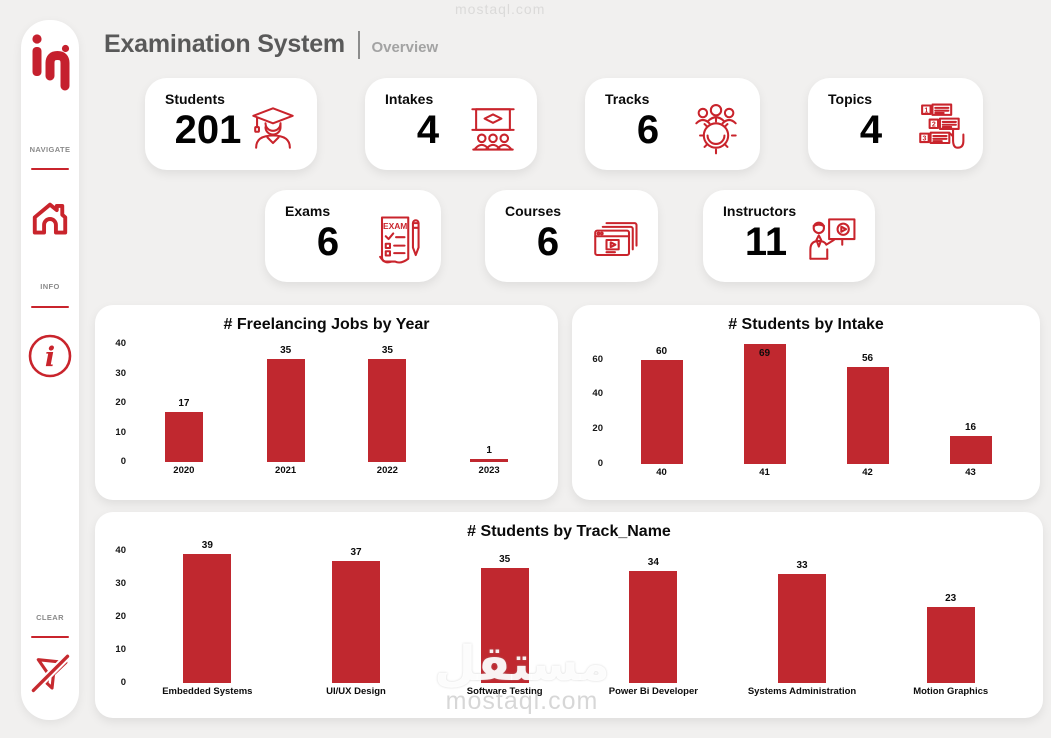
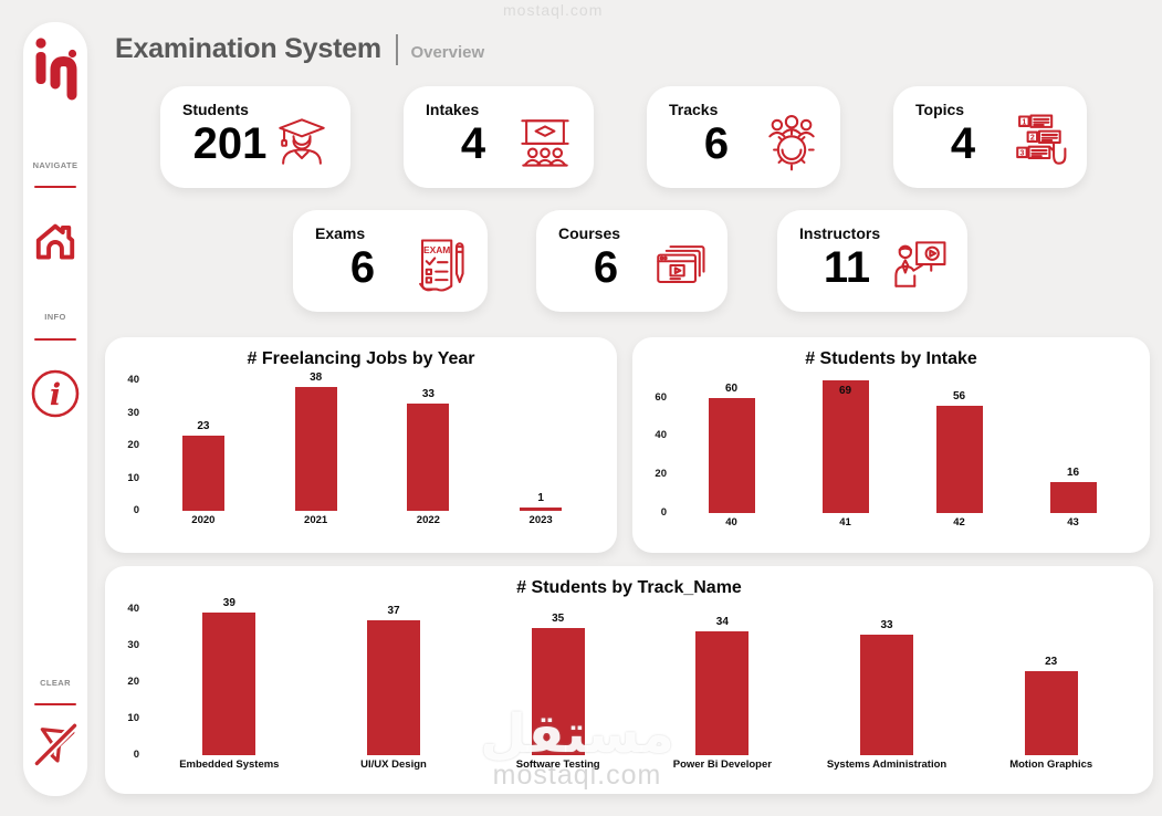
# Freelancing Jobs by Year/2020: 17 -> 23
# Freelancing Jobs by Year/2021: 35 -> 38
# Freelancing Jobs by Year/2022: 35 -> 33
